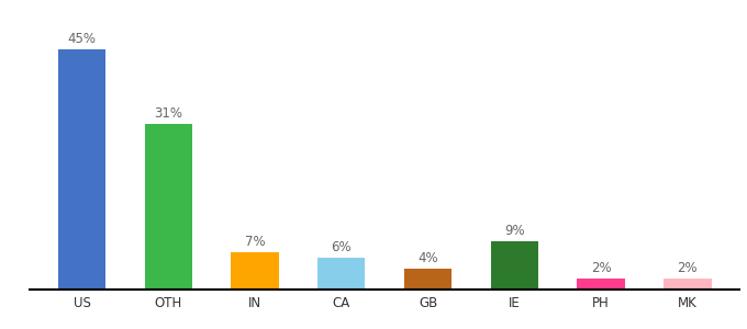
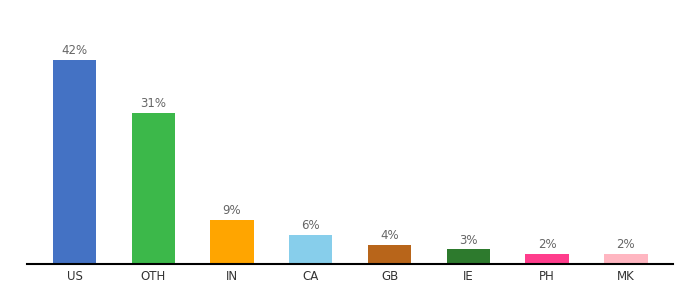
US: 45% -> 42%
IN: 7% -> 9%
IE: 9% -> 3%
